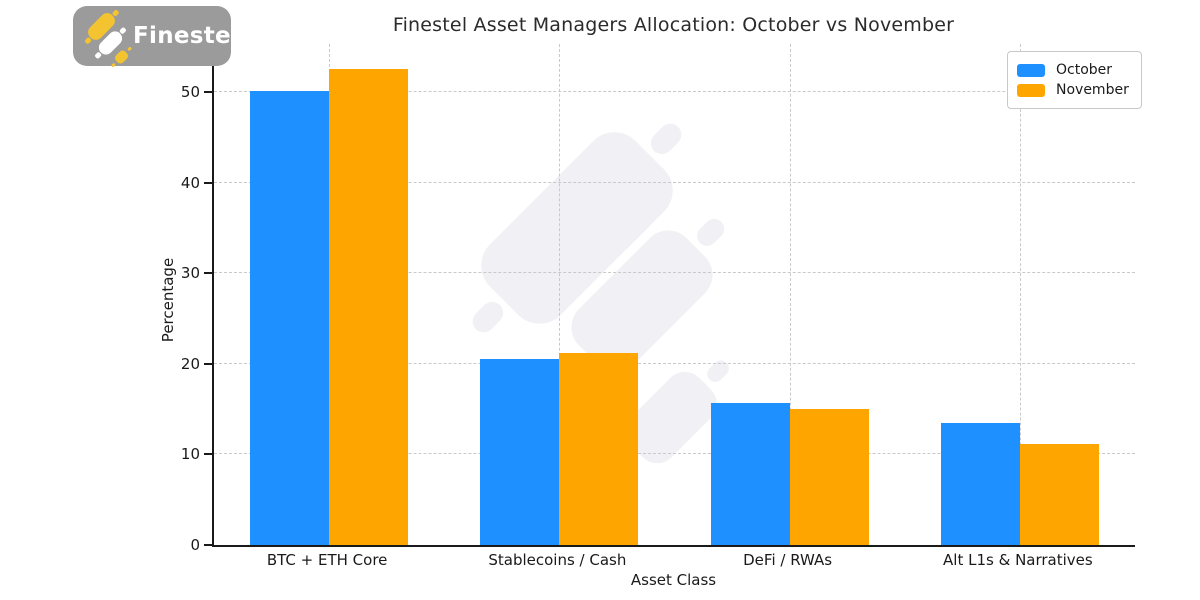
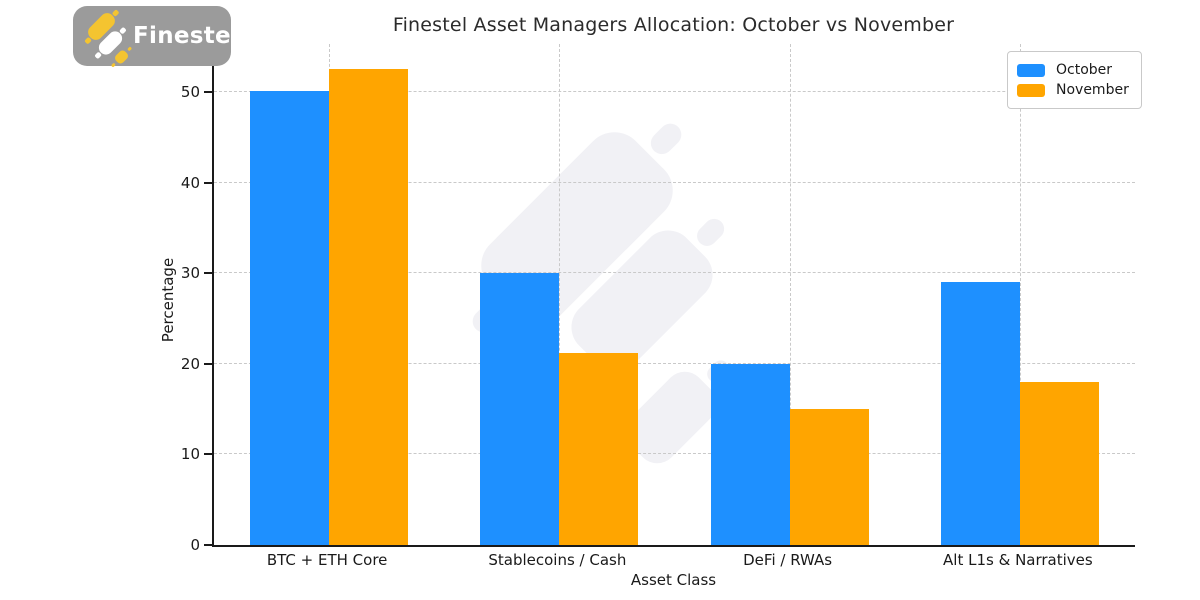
October/Stablecoins / Cash: 20 -> 30
October/DeFi / RWAs: 16 -> 20
October/Alt L1s & Narratives: 14 -> 29
November/Alt L1s & Narratives: 11 -> 18
